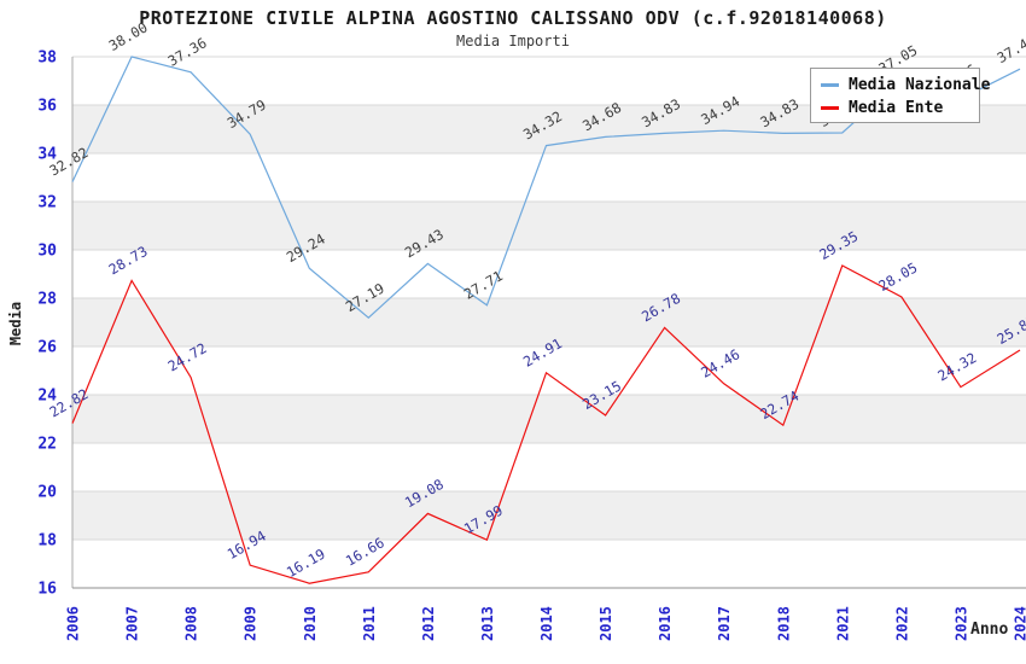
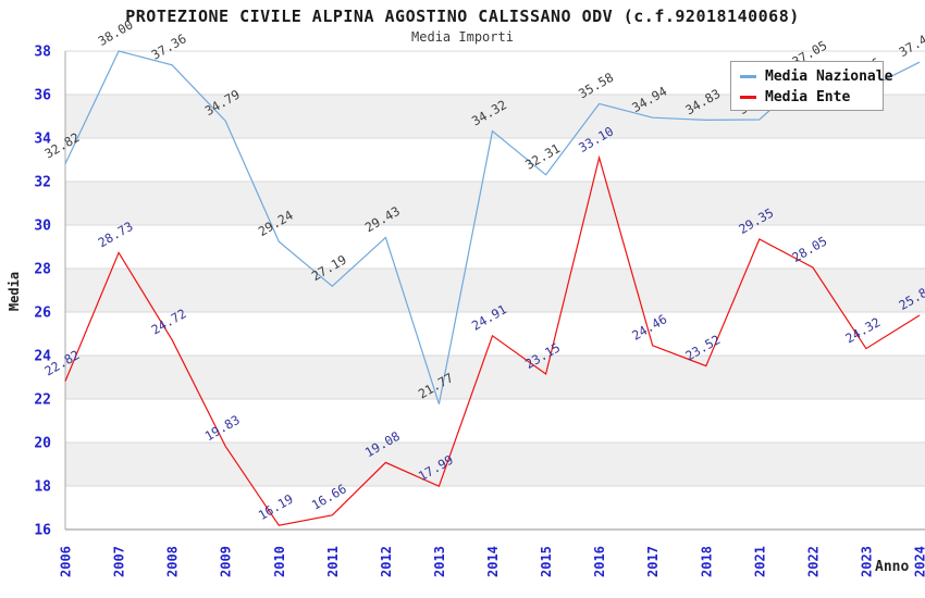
Media Ente/2009: 16.94 -> 19.83
Media Nazionale/2013: 27.71 -> 21.77
Media Nazionale/2015: 34.68 -> 32.31
Media Nazionale/2016: 34.83 -> 35.58
Media Ente/2016: 26.78 -> 33.10
Media Ente/2018: 22.74 -> 23.52
